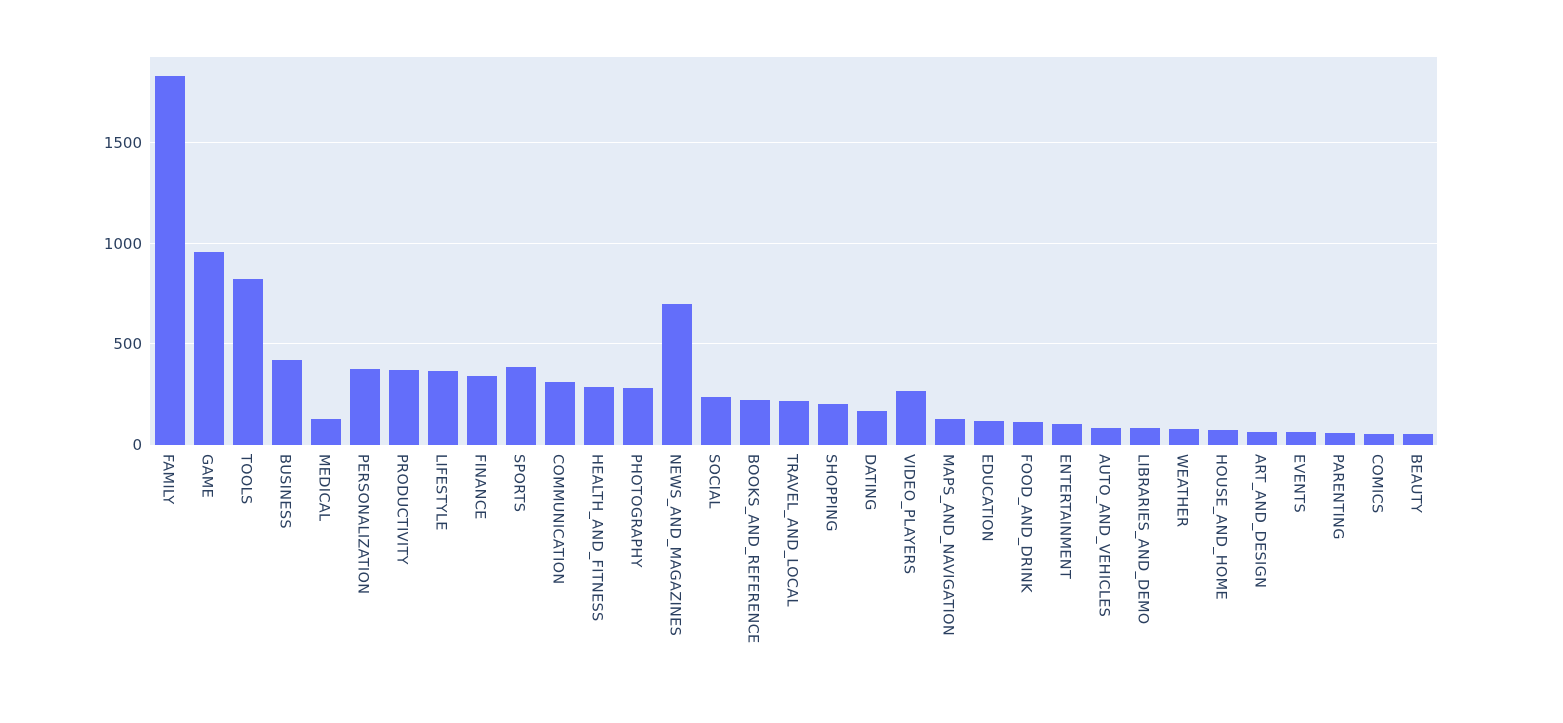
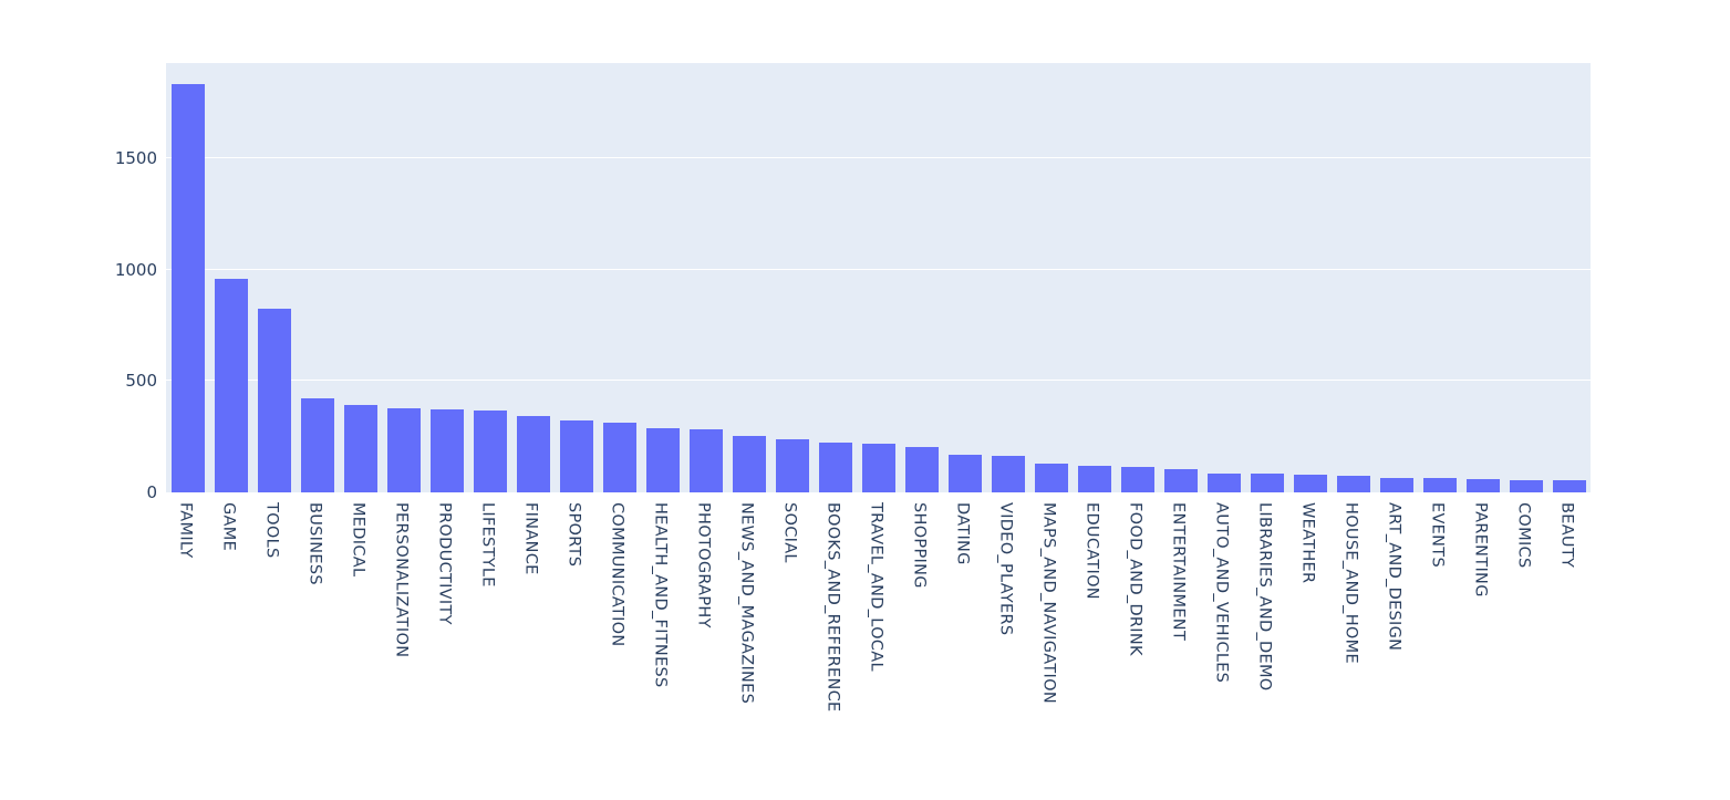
MEDICAL: 130 -> 400
SPORTS: 390 -> 320
NEWS_AND_MAGAZINES: 700 -> 250
VIDEO_PLAYERS: 270 -> 160
